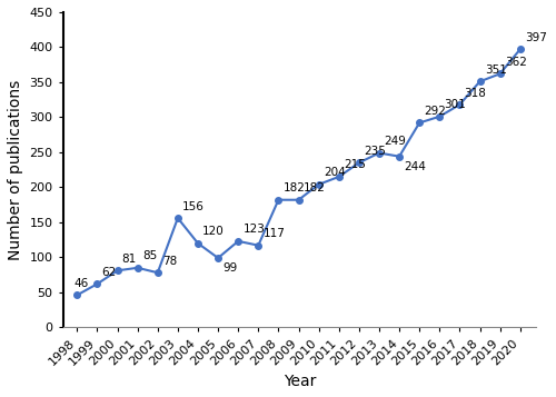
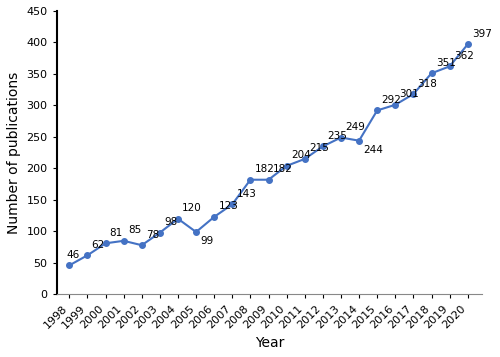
2003: 156 -> 98
2007: 117 -> 143
